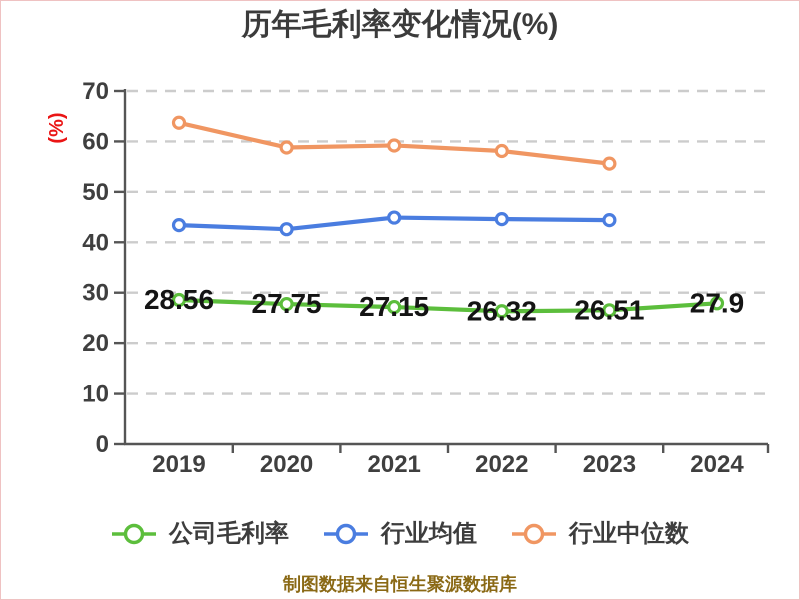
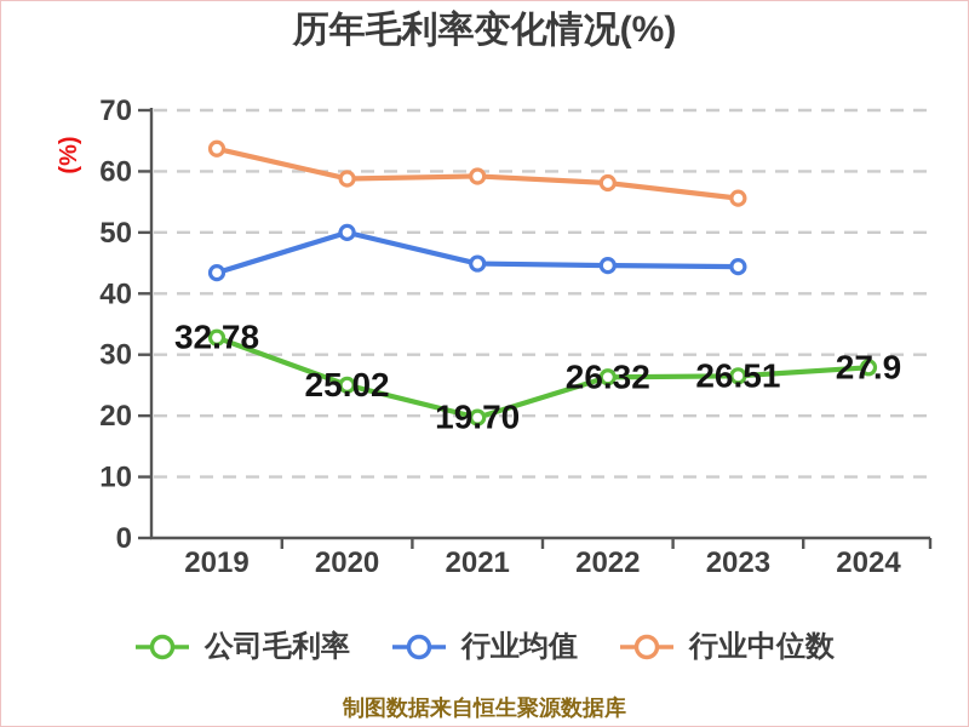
公司毛利率/2019: 28.56 -> 32.78
公司毛利率/2020: 27.75 -> 25.02
行业均值/2020: 43 -> 50
公司毛利率/2021: 27.15 -> 19.70
